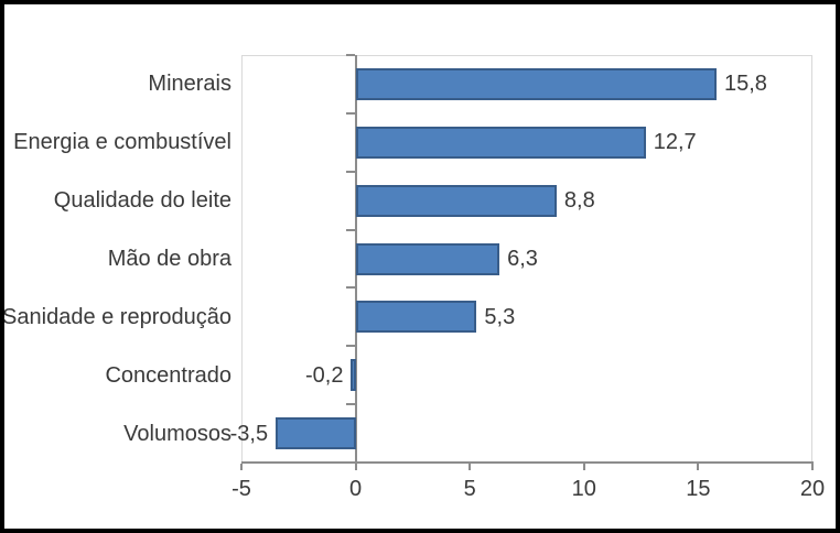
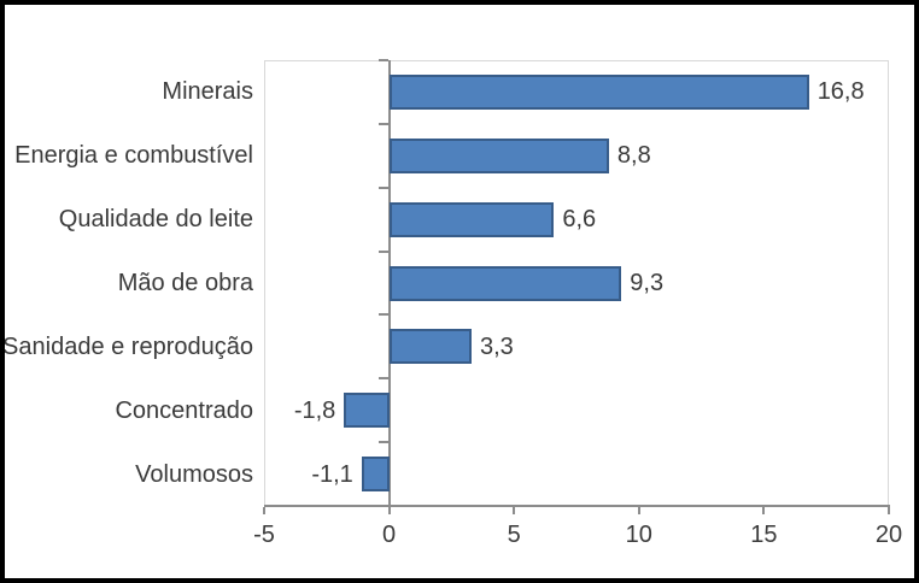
Minerais: 15,8 -> 16,8
Energia e combustível: 12,7 -> 8,8
Qualidade do leite: 8,8 -> 6,6
Mão de obra: 6,3 -> 9,3
Sanidade e reprodução: 5,3 -> 3,3
Concentrado: -0,2 -> -1,8
Volumosos: -3,5 -> -1,1
